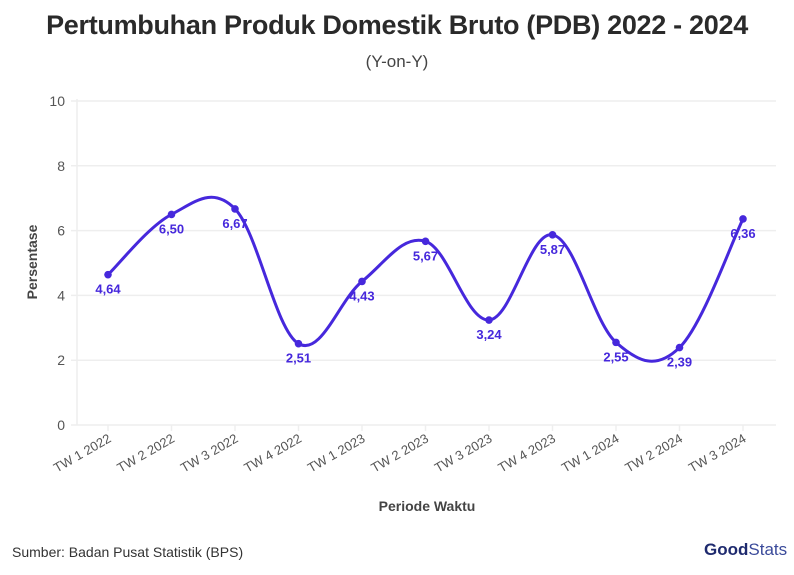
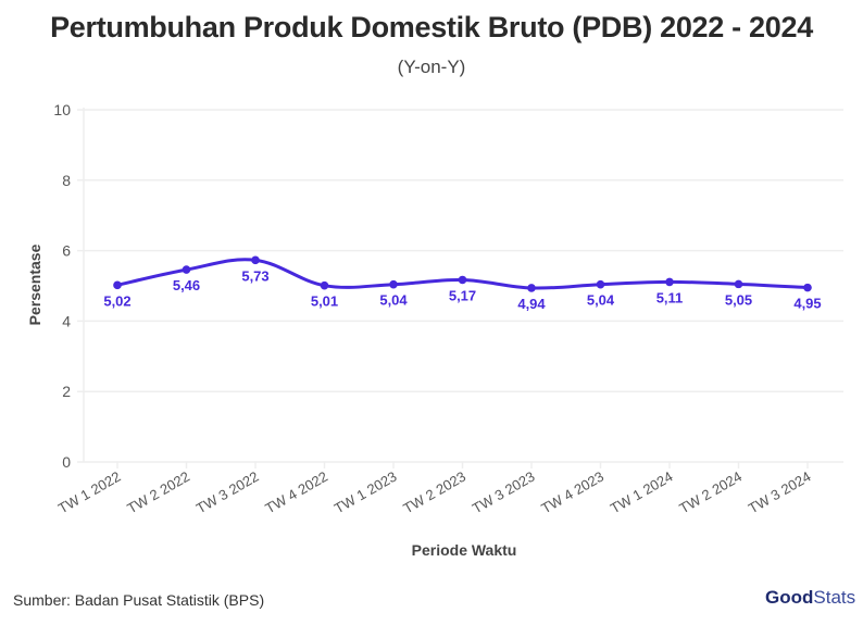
TW 1 2022: 4,64 -> 5,02
TW 2 2022: 6,50 -> 5,46
TW 3 2022: 6,67 -> 5,73
TW 4 2022: 2,51 -> 5,01
TW 1 2023: 4,43 -> 5,04
TW 2 2023: 5,67 -> 5,17
TW 3 2023: 3,24 -> 4,94
TW 4 2023: 5,87 -> 5,04
TW 1 2024: 2,55 -> 5,11
TW 2 2024: 2,39 -> 5,05
TW 3 2024: 6,36 -> 4,95
